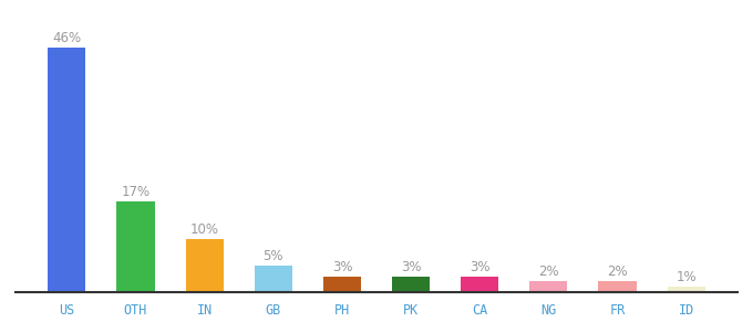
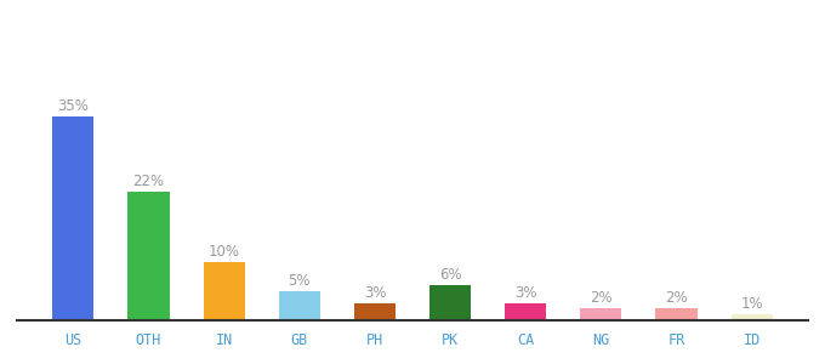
US: 46% -> 35%
OTH: 17% -> 22%
PK: 3% -> 6%
